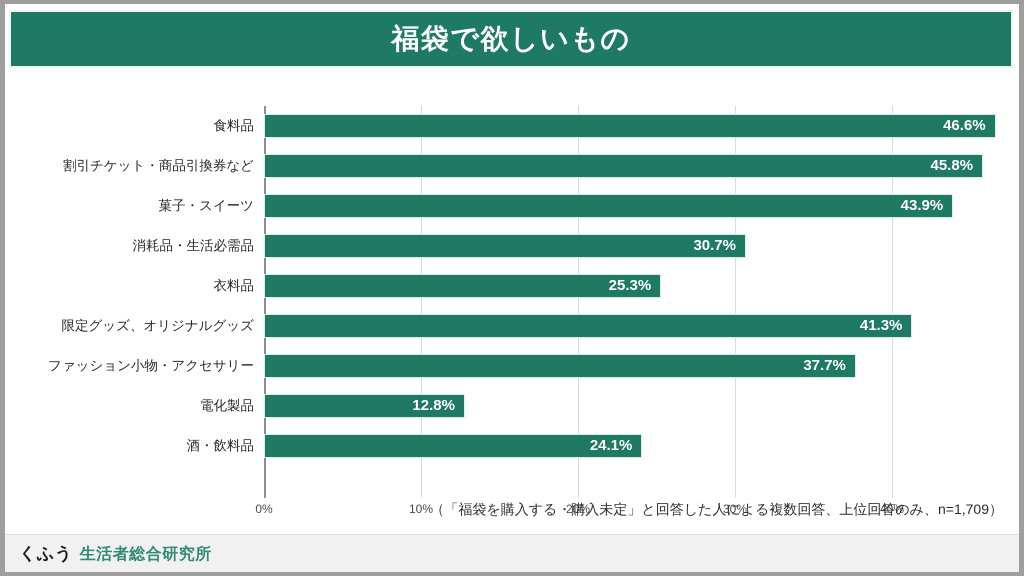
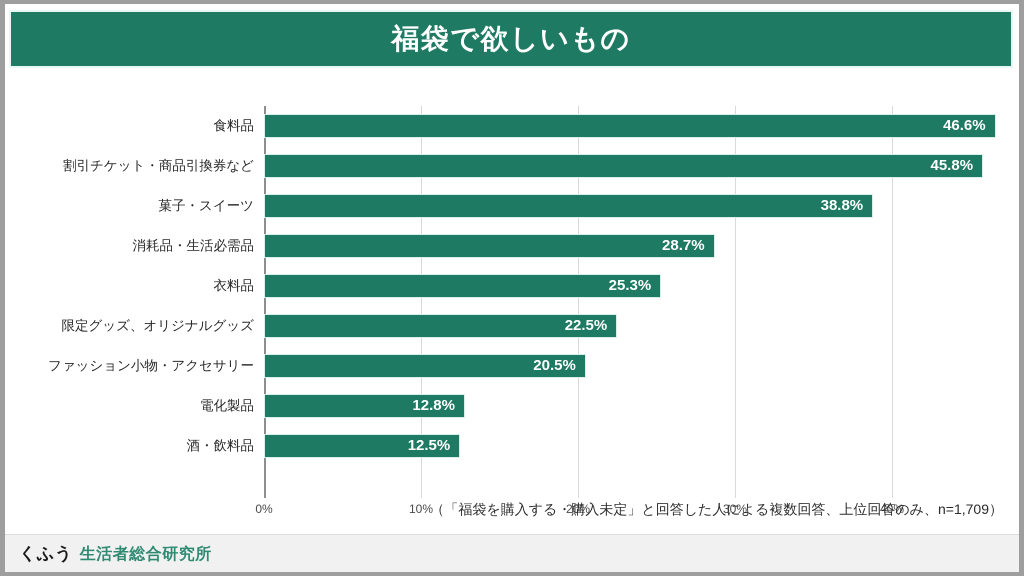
菓子・スイーツ: 43.9% -> 38.8%
消耗品・生活必需品: 30.7% -> 28.7%
限定グッズ、オリジナルグッズ: 41.3% -> 22.5%
ファッション小物・アクセサリー: 37.7% -> 20.5%
酒・飲料品: 24.1% -> 12.5%
